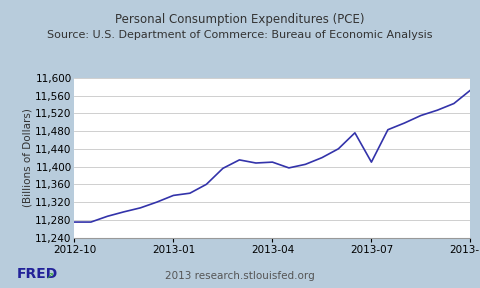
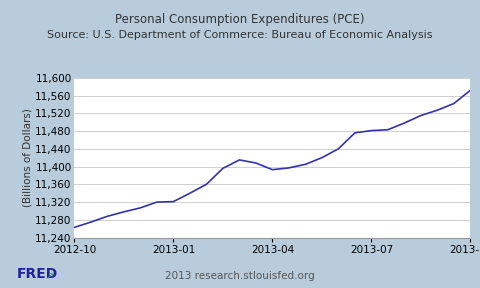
2012-10: 11,275 -> 11,263
2013-01: 11,335 -> 11,321
2013-04: 11,410 -> 11,393
2013-07: 11,410 -> 11,481
